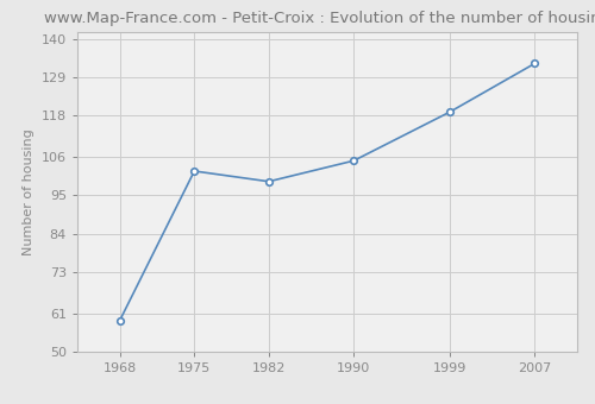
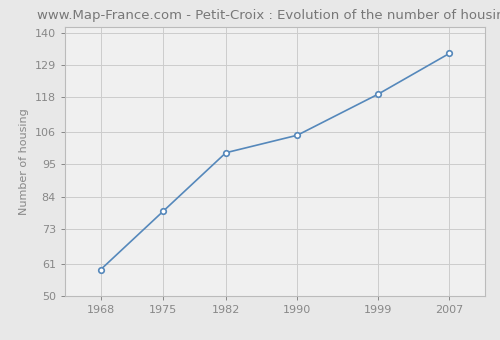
1975: 102 -> 79
